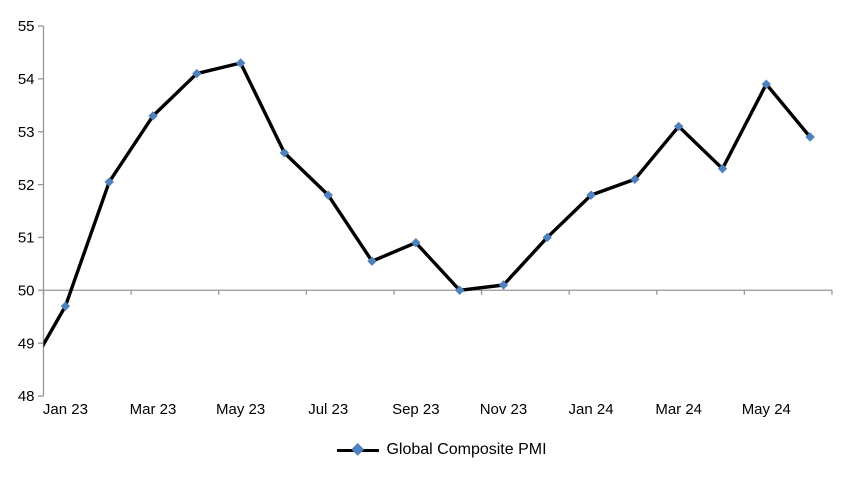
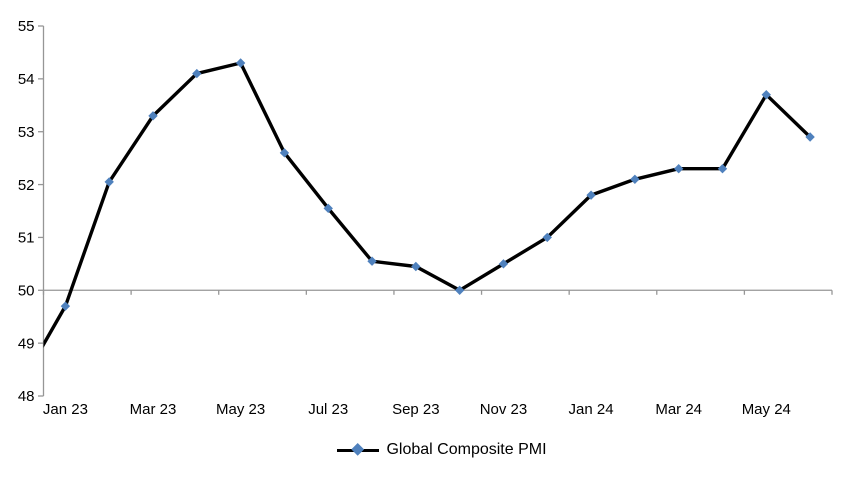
Jul 23: 51.8 -> 51.5
Sep 23: 50.9 -> 50.5
Nov 23: 50.1 -> 50.5
Mar 24: 53.1 -> 52.3
May 24: 53.9 -> 53.7
